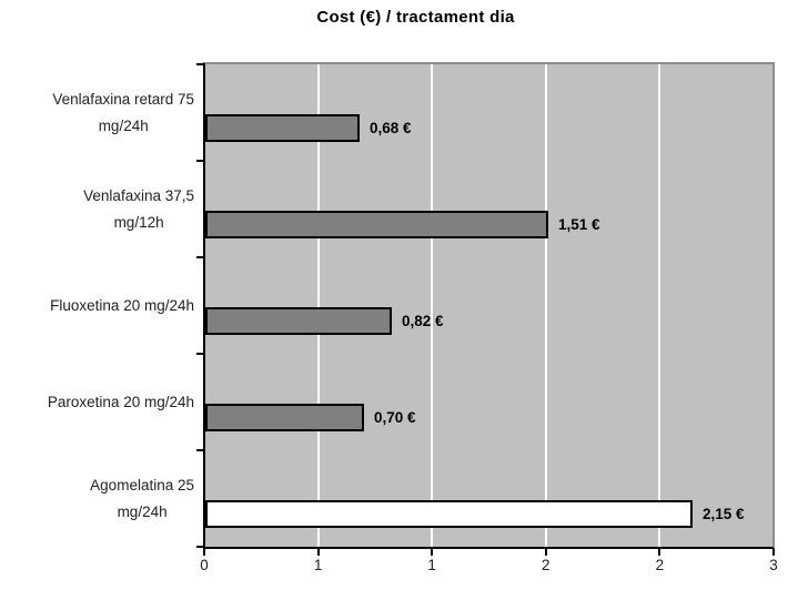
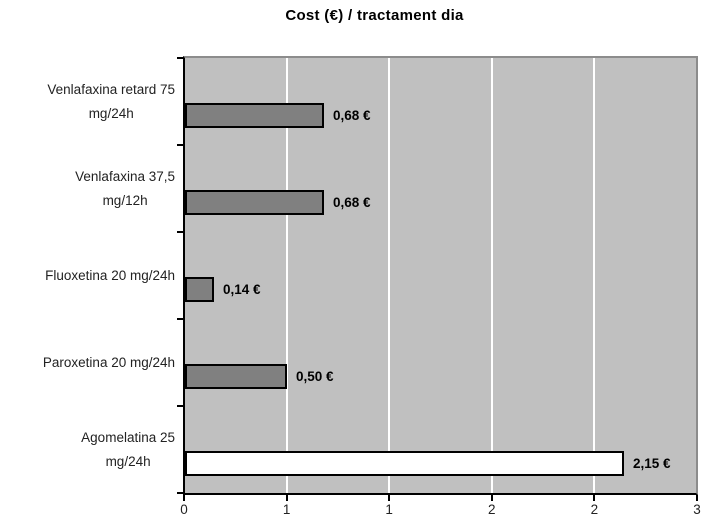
Venlafaxina 37,5 mg/12h: 1,51 -> 0,68
Fluoxetina 20 mg/24h: 0,82 -> 0,14
Paroxetina 20 mg/24h: 0,70 -> 0,50
